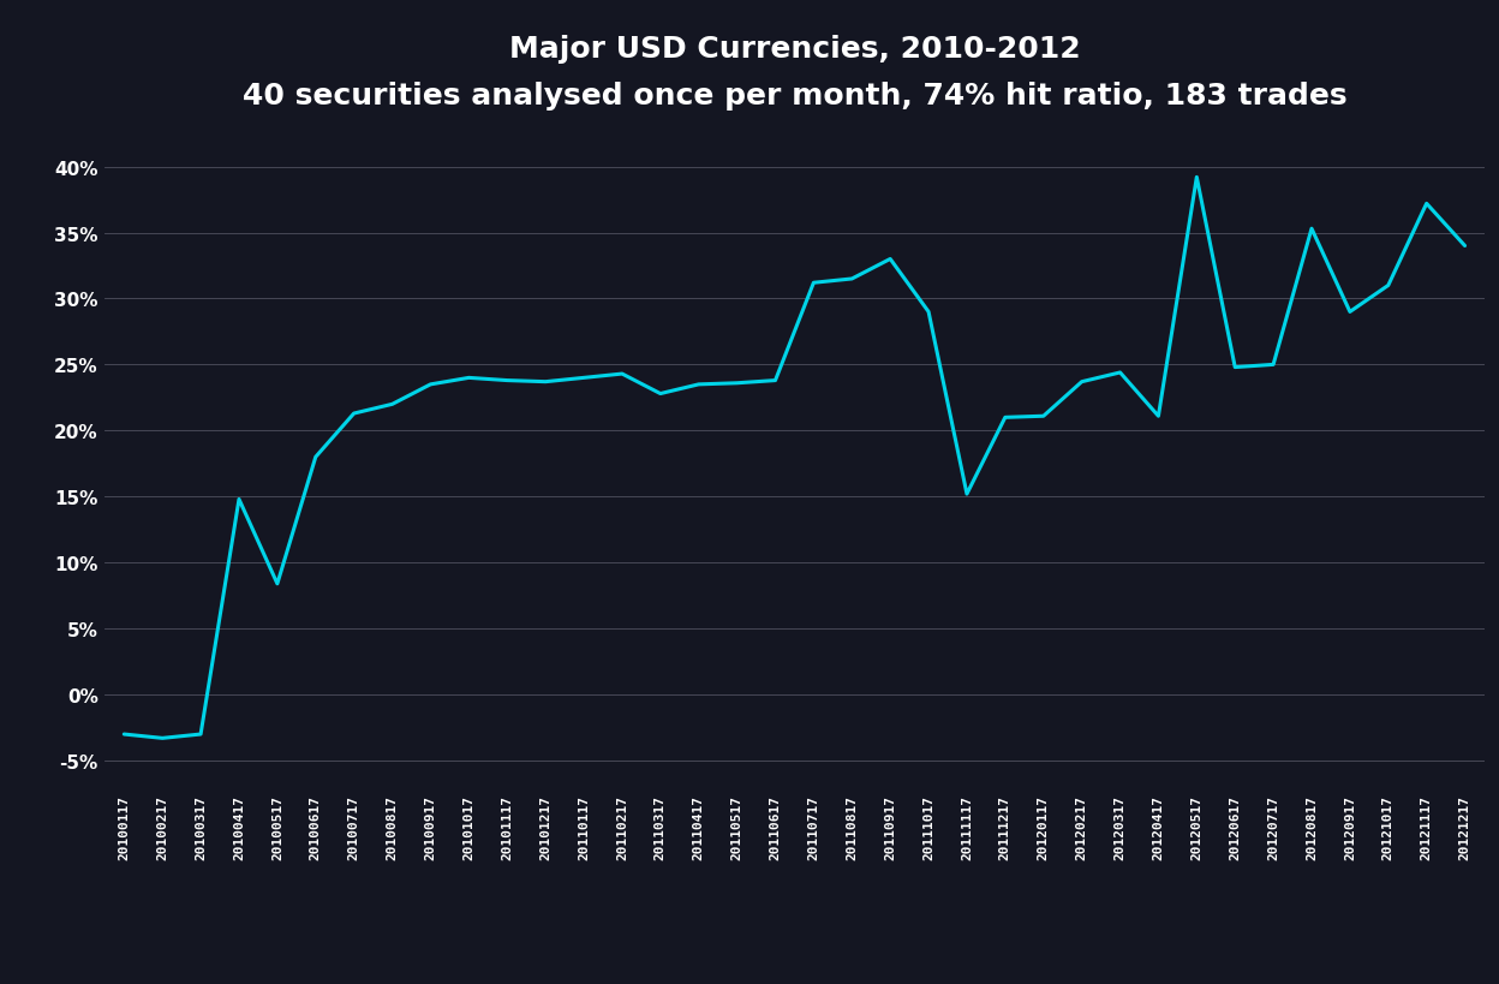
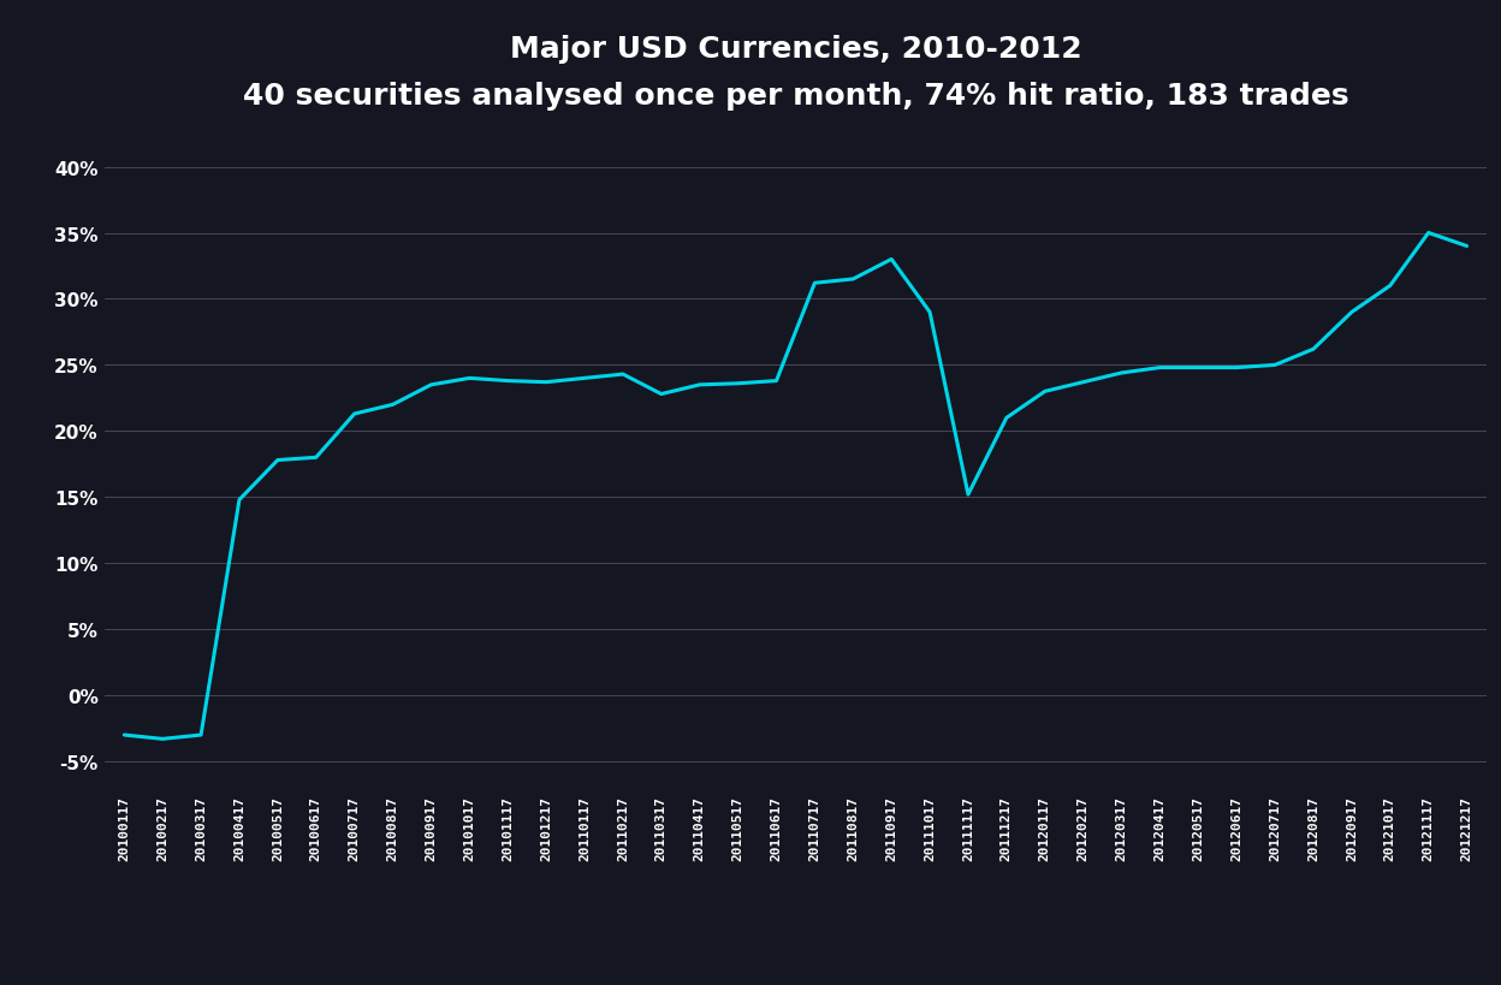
20100517: 8.4% -> 17.8%
20120117: 21.1% -> 23.0%
20120417: 21.1% -> 24.8%
20120517: 39.2% -> 24.8%
20120817: 35.3% -> 26.2%
20121117: 37.2% -> 35.0%
